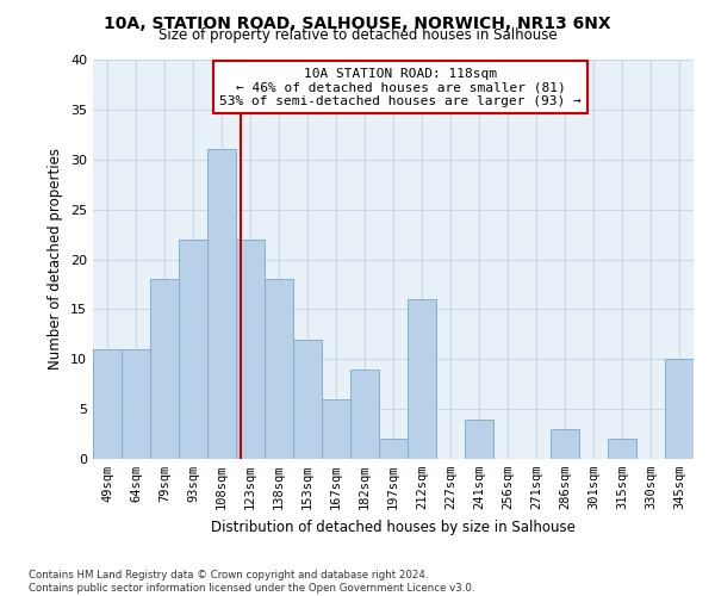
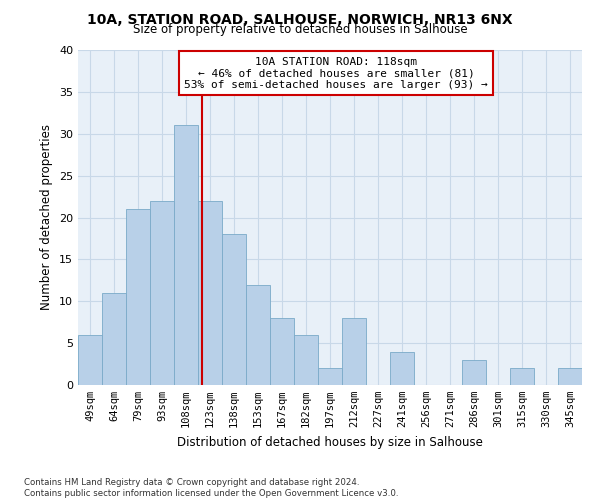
49sqm: 11 -> 6
79sqm: 18 -> 21
167sqm: 6 -> 8
182sqm: 9 -> 6
212sqm: 16 -> 8
345sqm: 10 -> 2
